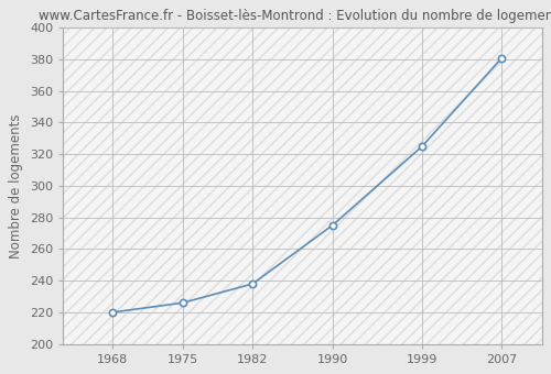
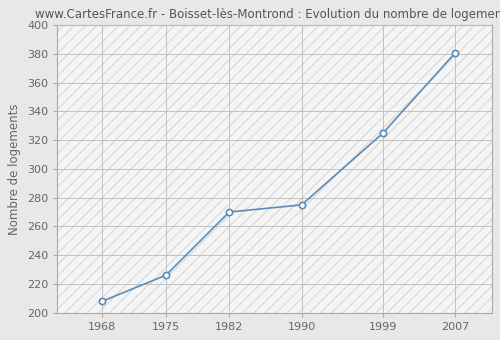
1968: 220 -> 208
1982: 238 -> 270
